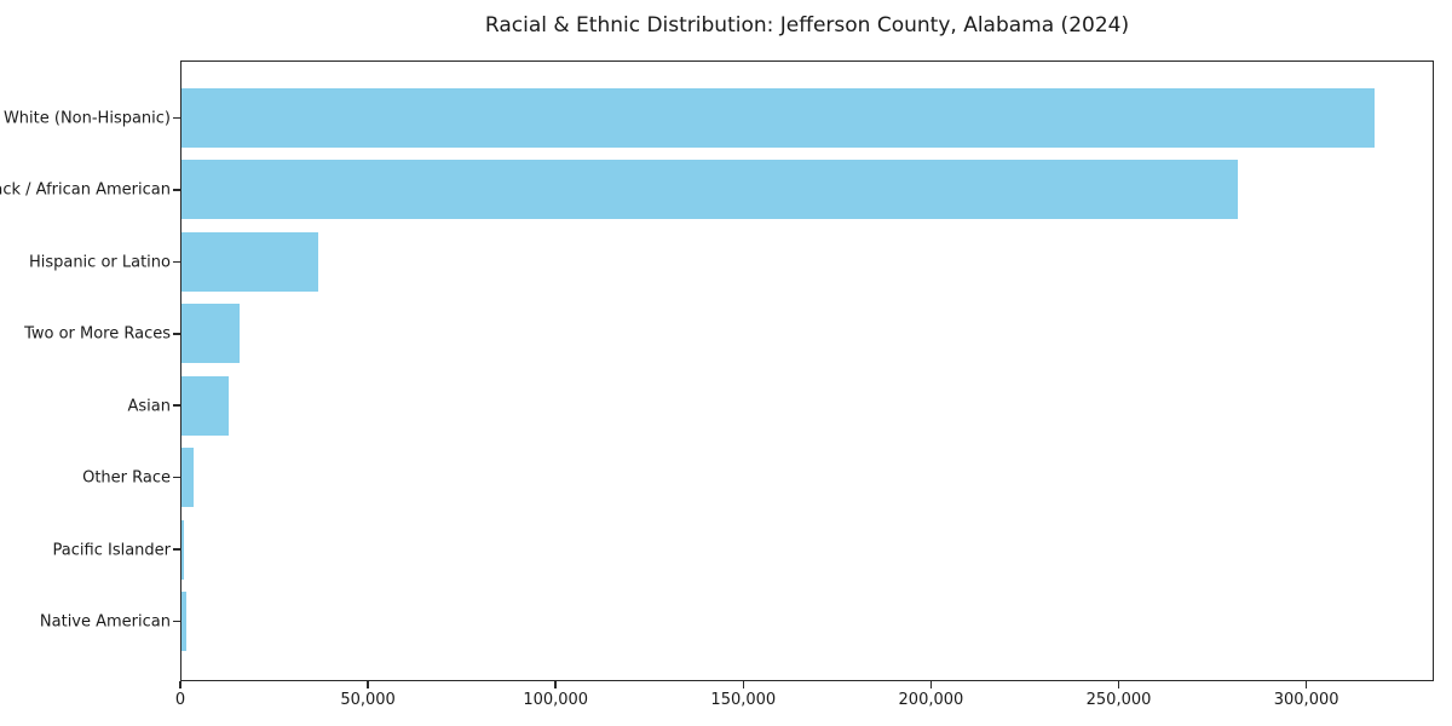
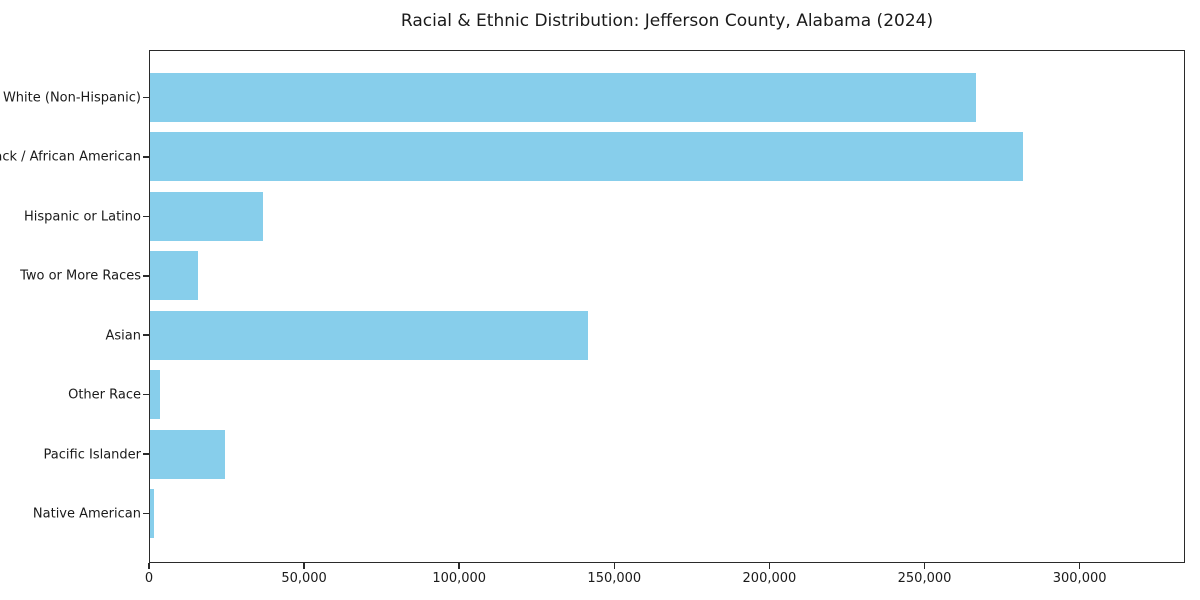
White (Non-Hispanic): 317000 -> 266000
Asian: 12000 -> 141000
Pacific Islander: 1000 -> 24000
